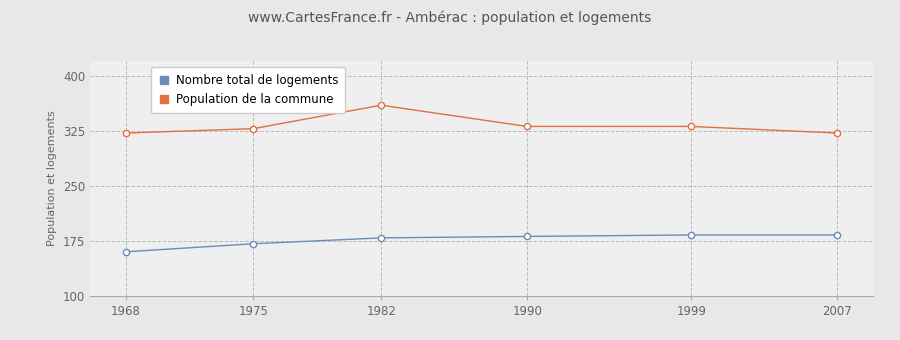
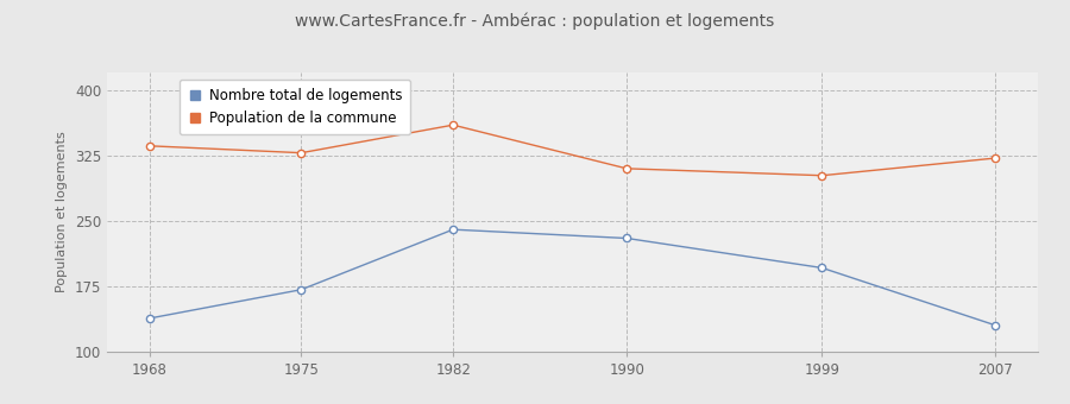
Nombre total de logements/1968: 160 -> 138
Population de la commune/1968: 322 -> 336
Nombre total de logements/1982: 179 -> 240
Nombre total de logements/1990: 181 -> 230
Population de la commune/1990: 331 -> 310
Nombre total de logements/1999: 183 -> 196
Population de la commune/1999: 331 -> 302
Nombre total de logements/2007: 183 -> 130
